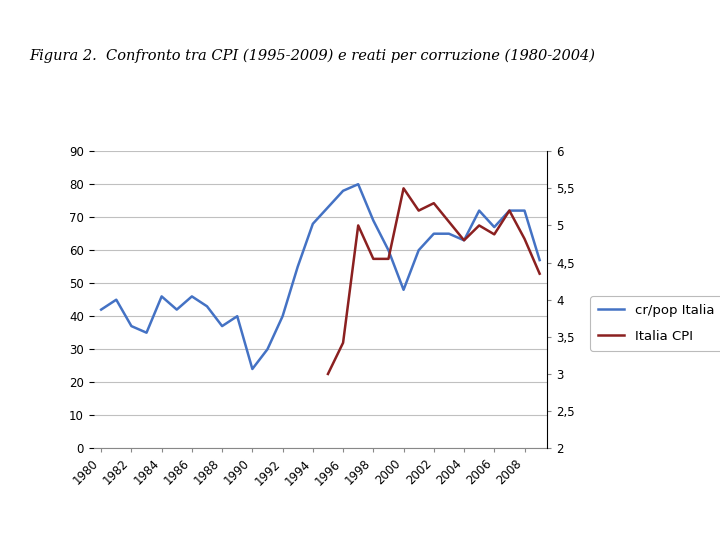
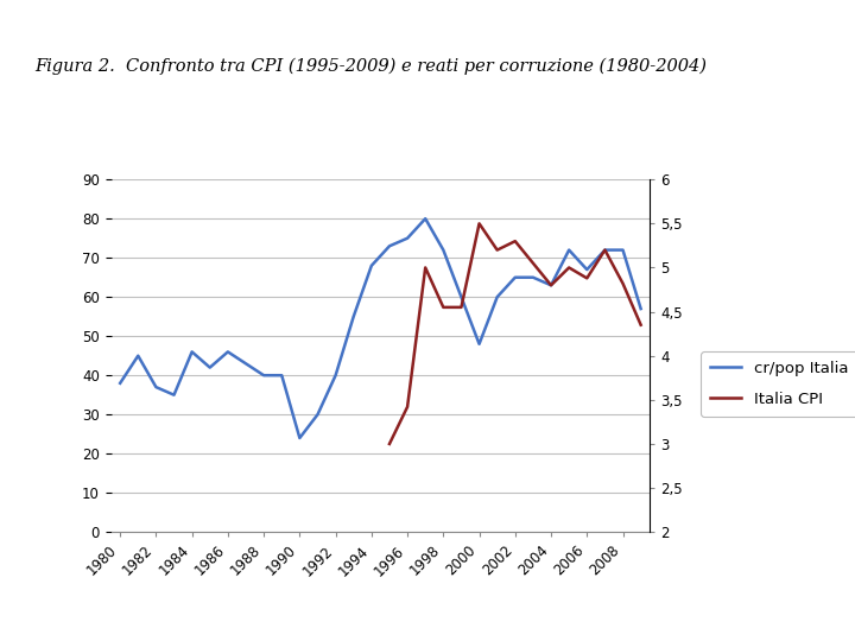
cr/pop Italia/1980: 42 -> 38
cr/pop Italia/1988: 37 -> 40
cr/pop Italia/1996: 78 -> 75
cr/pop Italia/1998: 69 -> 72
